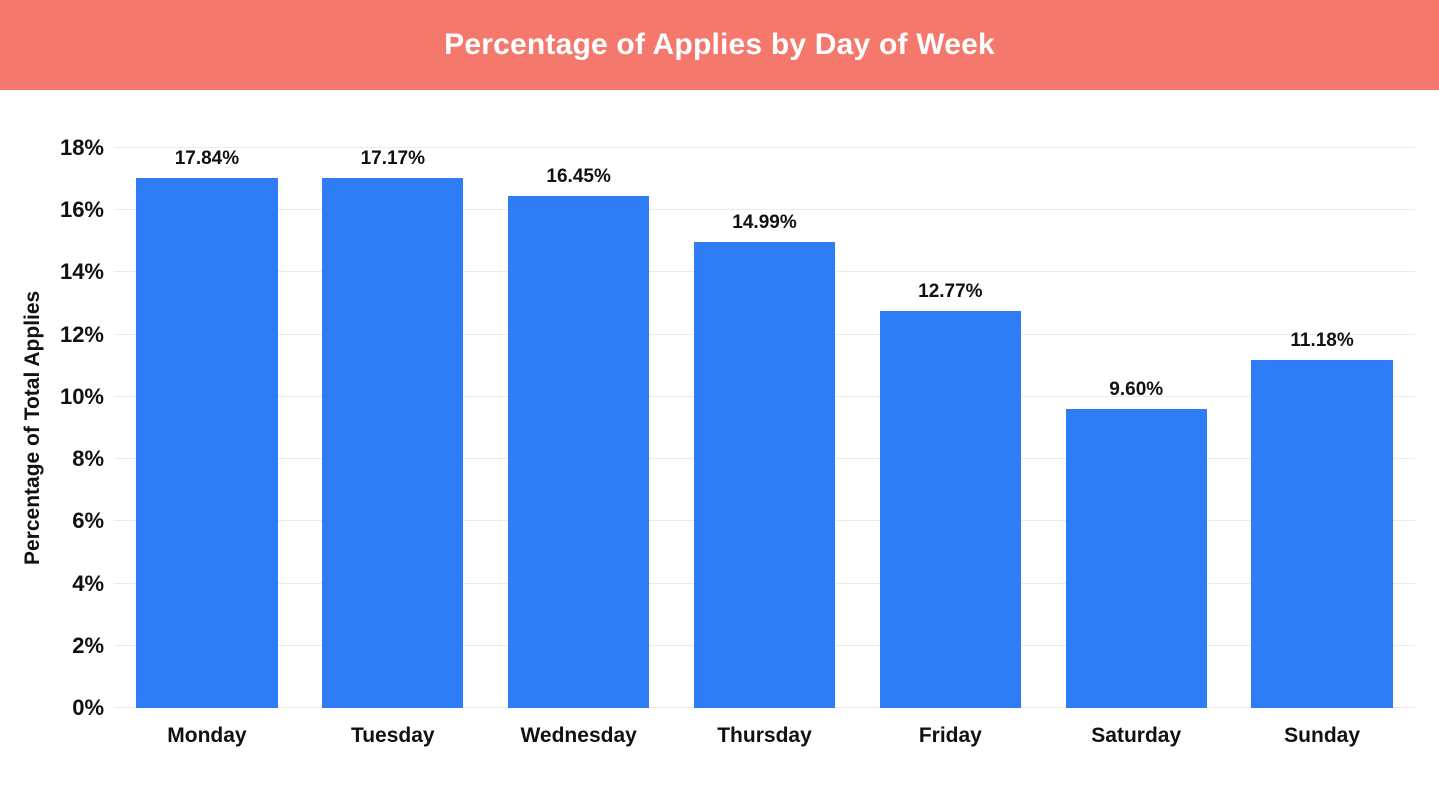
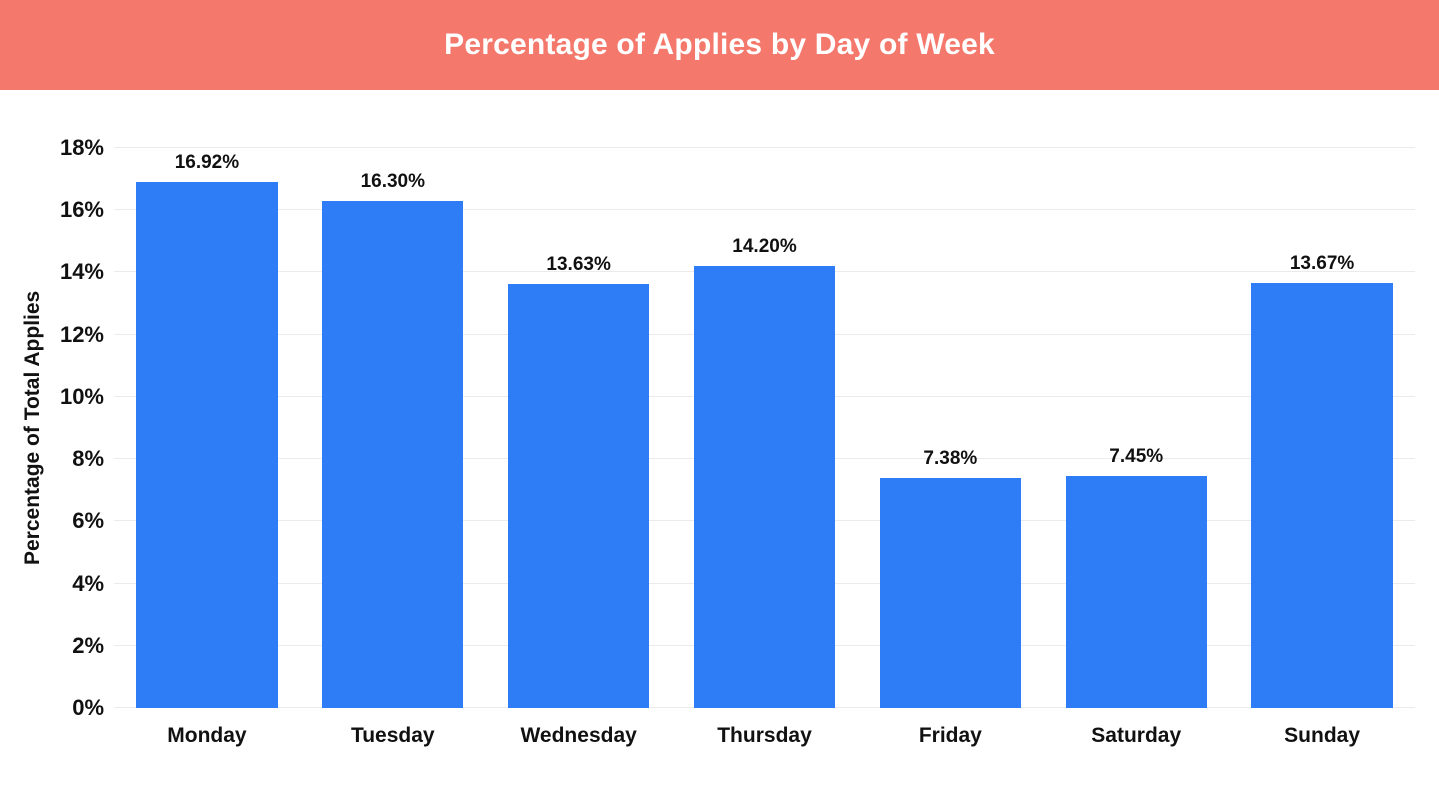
Monday: 17.84% -> 16.92%
Tuesday: 17.17% -> 16.30%
Wednesday: 16.45% -> 13.63%
Thursday: 14.99% -> 14.20%
Friday: 12.77% -> 7.38%
Saturday: 9.60% -> 7.45%
Sunday: 11.18% -> 13.67%
